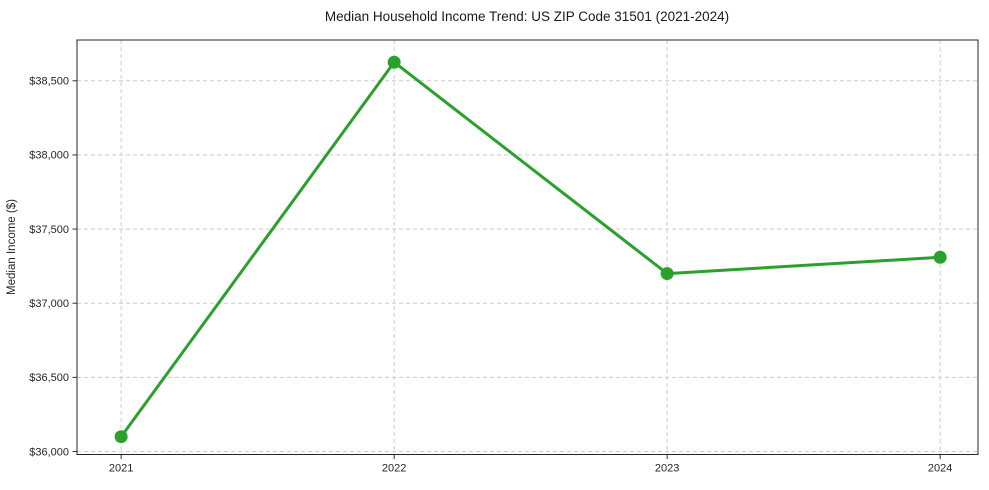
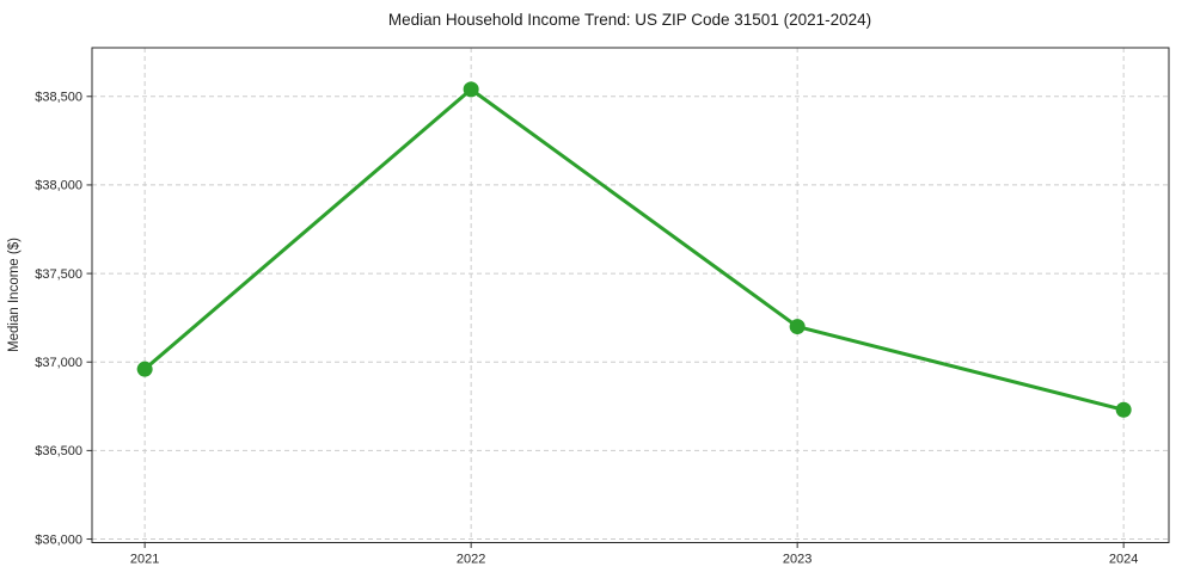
2021: $36100 -> $36960
2022: $38620 -> $38540
2024: $37310 -> $36730
